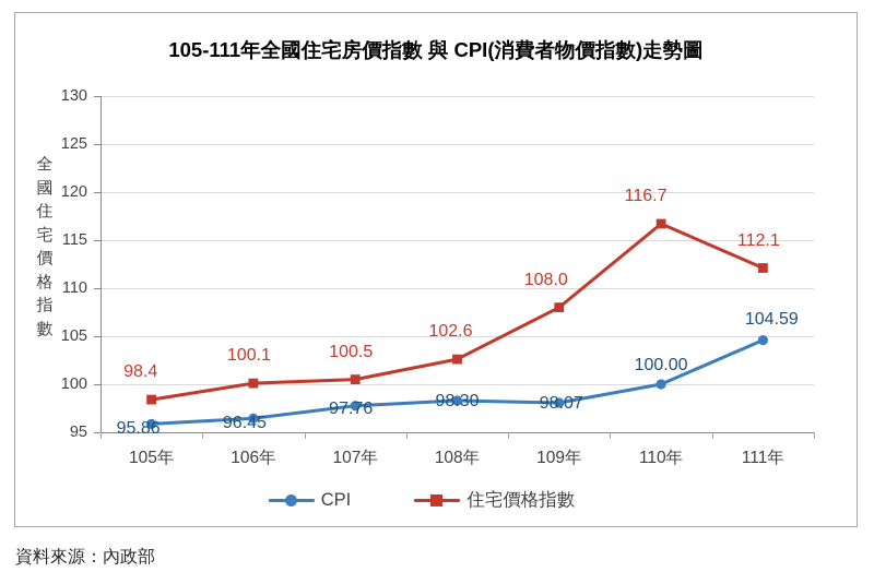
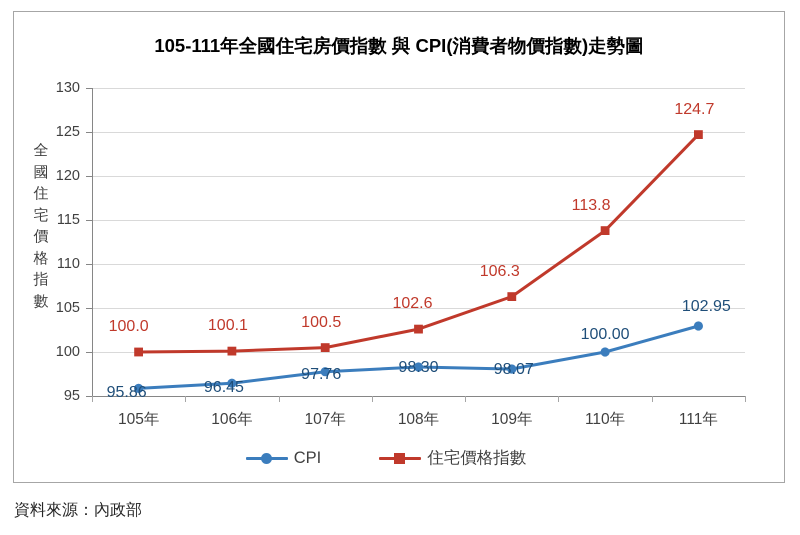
住宅價格指數/105年: 98.4 -> 100.0
住宅價格指數/109年: 108.0 -> 106.3
住宅價格指數/110年: 116.7 -> 113.8
CPI/111年: 104.59 -> 102.95
住宅價格指數/111年: 112.1 -> 124.7
